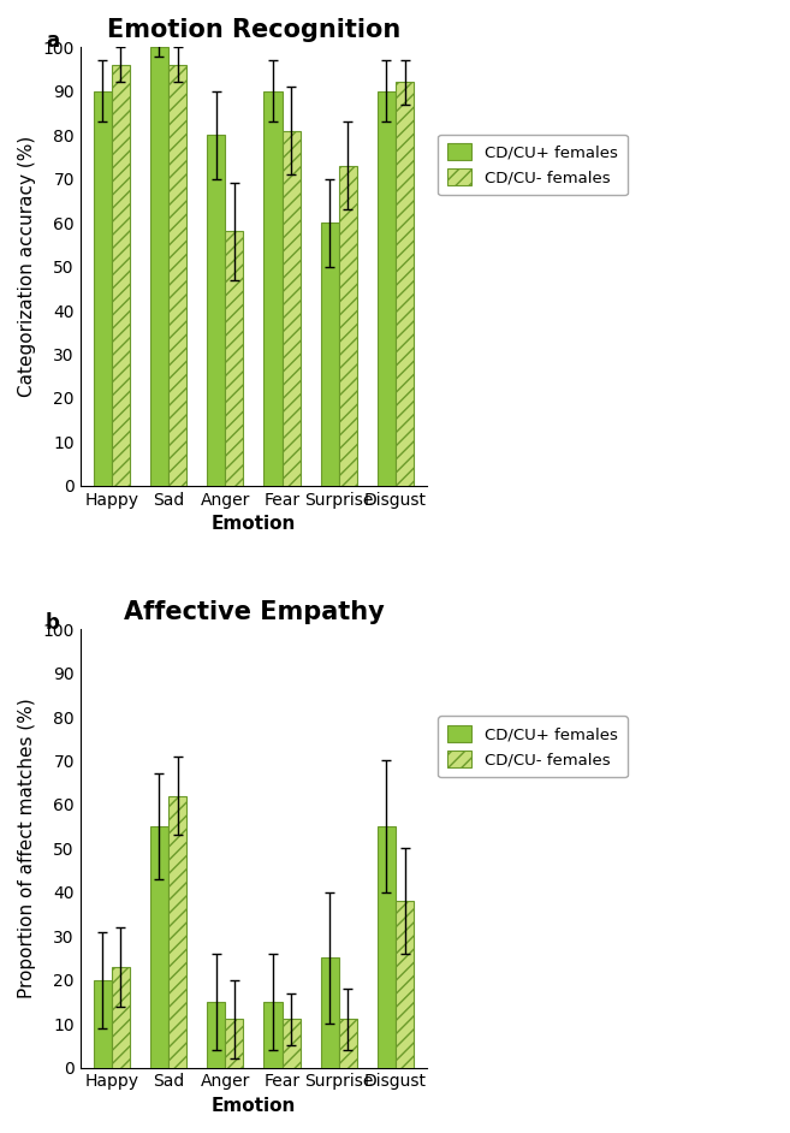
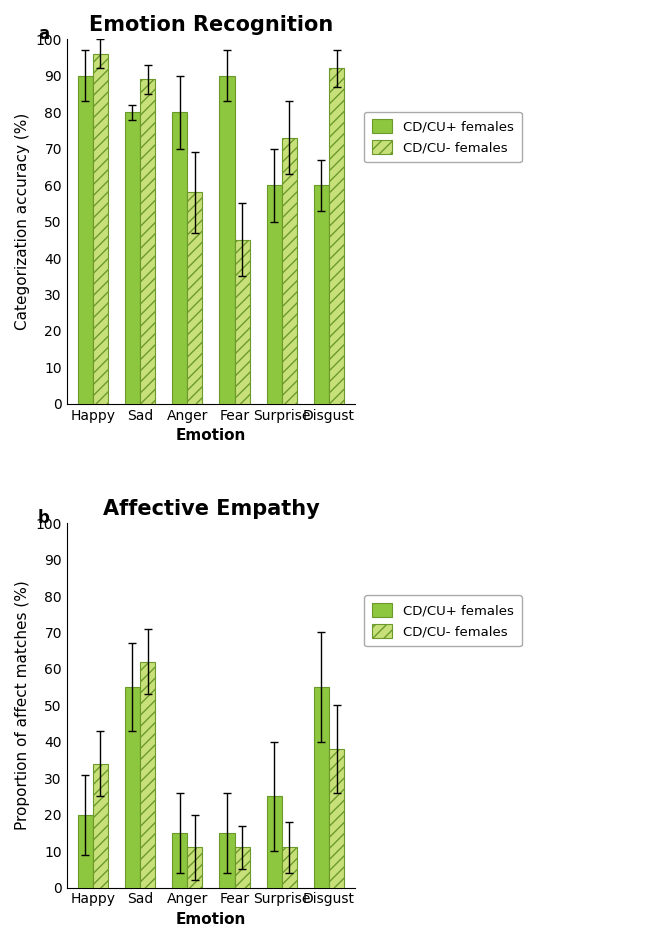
Emotion Recognition/CD/CU+ females/Sad: 100 -> 80
Emotion Recognition/CD/CU- females/Sad: 96 -> 89
Emotion Recognition/CD/CU- females/Fear: 81 -> 45
Emotion Recognition/CD/CU+ females/Disgust: 90 -> 60
Affective Empathy/CD/CU- females/Happy: 23 -> 34
